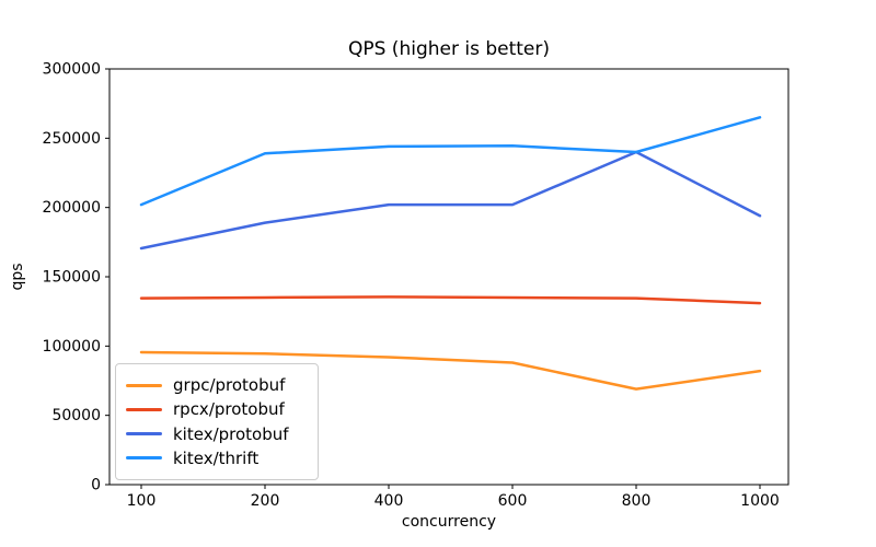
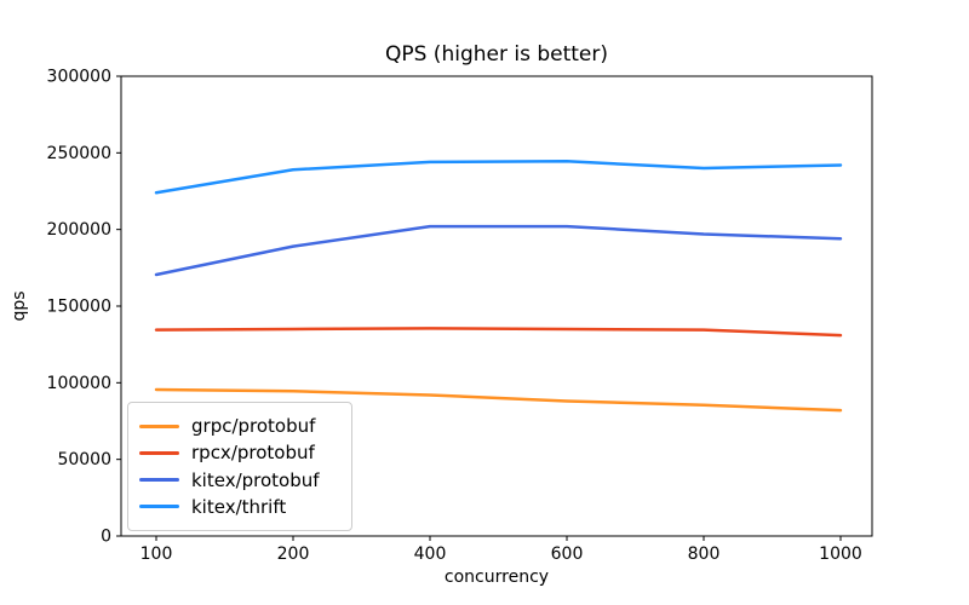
kitex/thrift/100: 202000 -> 224000
grpc/protobuf/800: 69000 -> 86000
kitex/protobuf/800: 240000 -> 197000
kitex/thrift/1000: 265000 -> 242000
